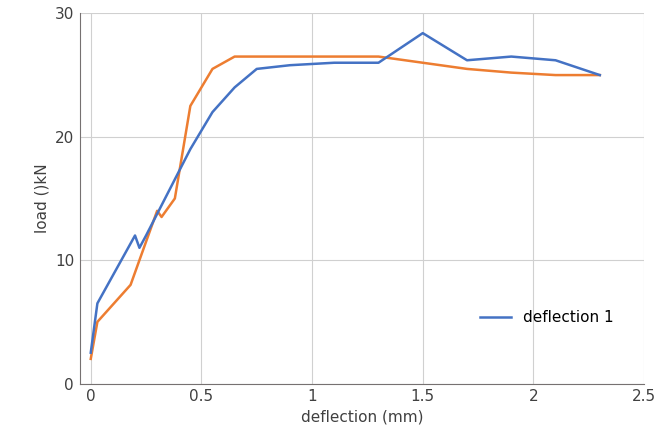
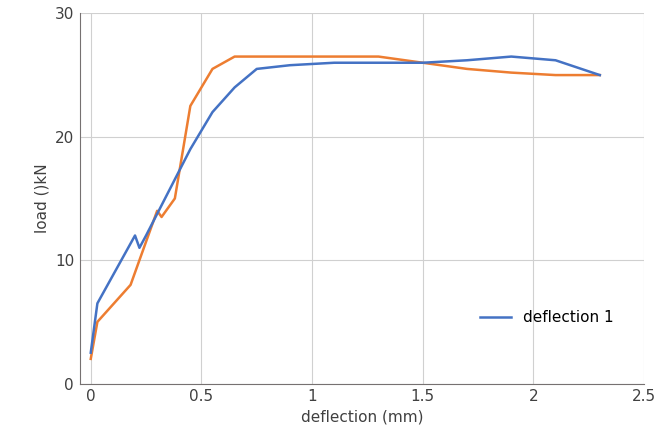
deflection 1/1.5: 28.4 -> 26.0
